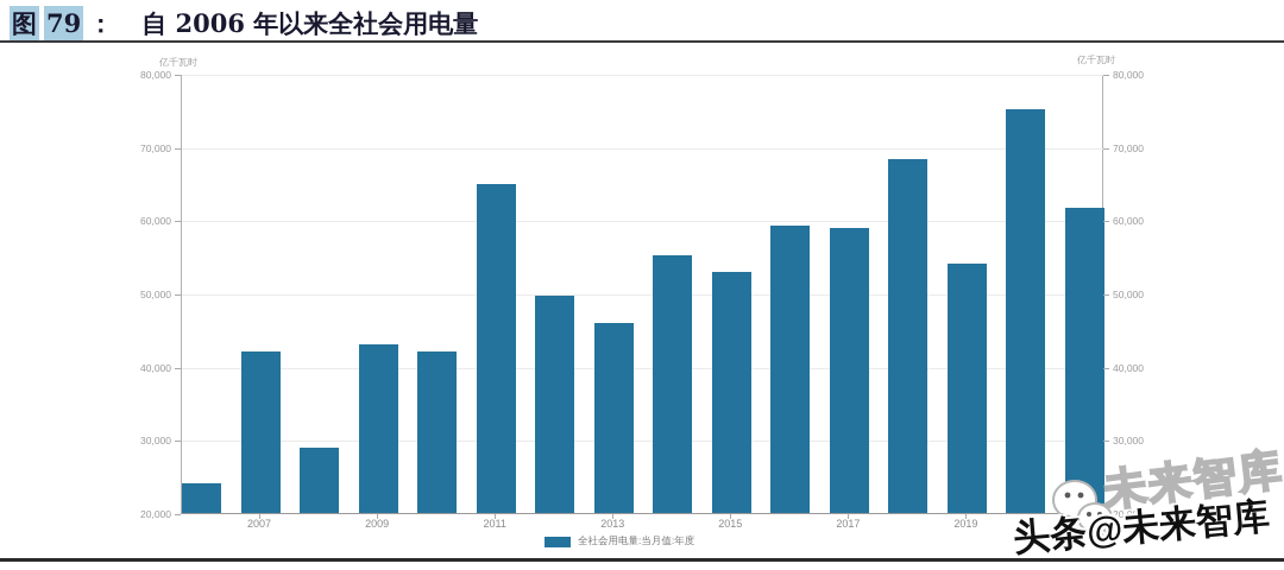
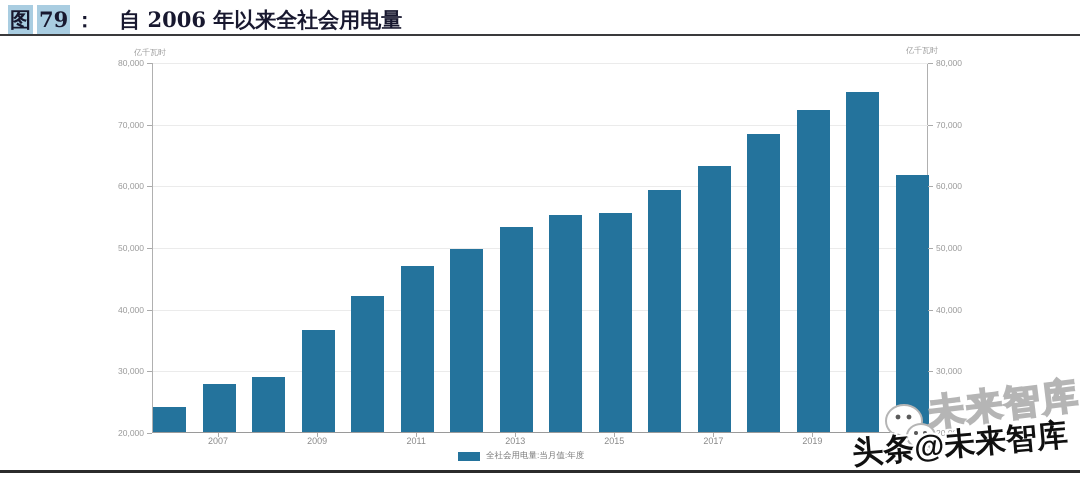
2007: 42000 -> 28000
2009: 43000 -> 36000
2011: 65000 -> 47000
2013: 46000 -> 53000
2015: 53000 -> 56000
2017: 59000 -> 63000
2019: 54000 -> 72000
